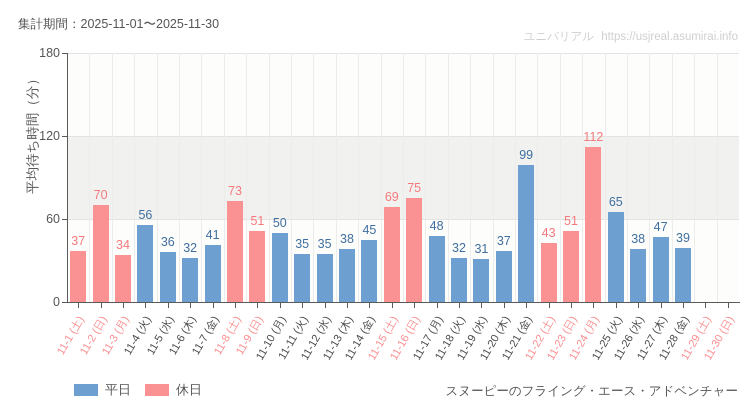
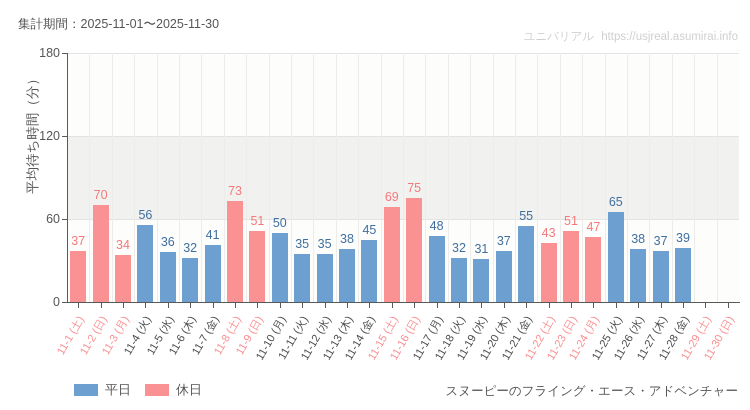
11-21 (金): 99 -> 55
11-24 (月): 112 -> 47
11-27 (木): 47 -> 37
